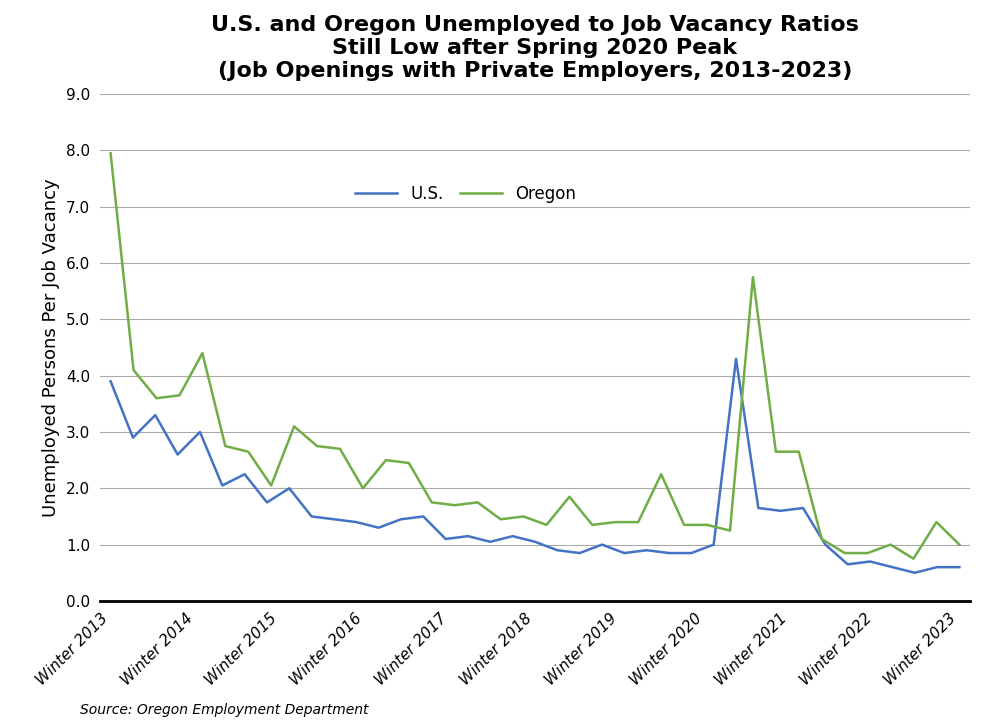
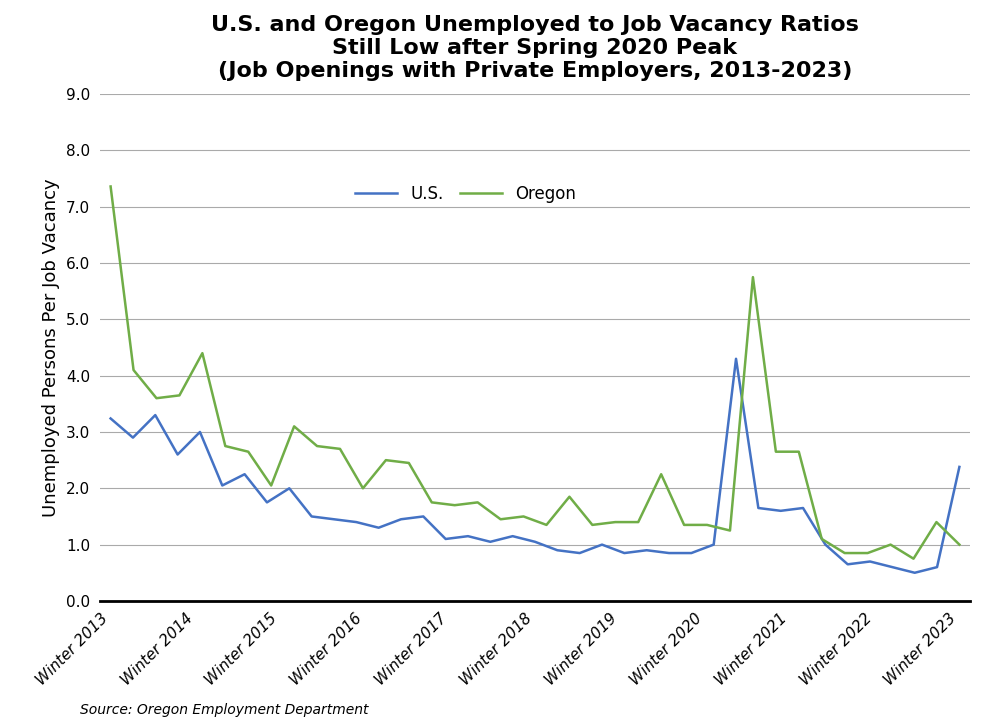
U.S./Winter 2013: 3.90 -> 3.24
Oregon/Winter 2013: 7.95 -> 7.36
U.S./Winter 2023: 0.60 -> 2.38
